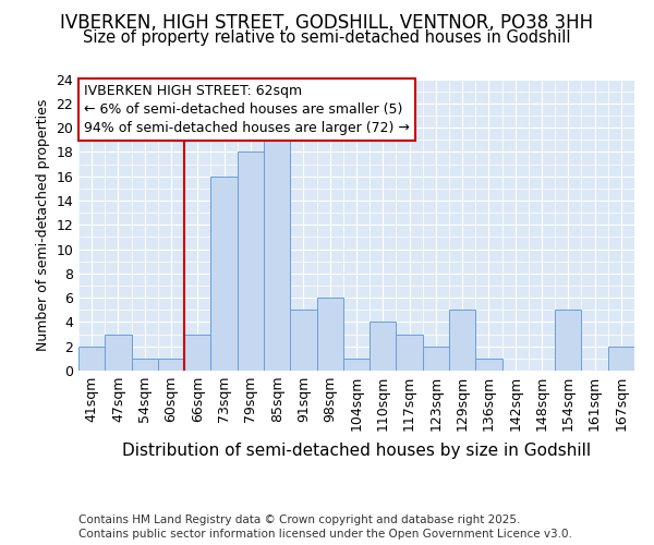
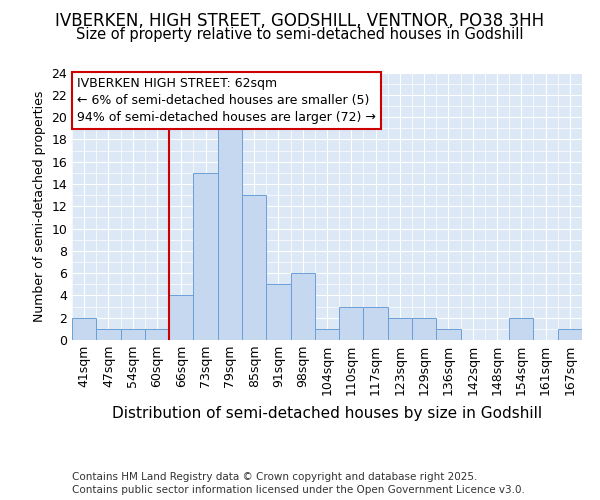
47sqm: 3 -> 1
66sqm: 3 -> 4
73sqm: 16 -> 15
79sqm: 18 -> 19
85sqm: 19 -> 13
110sqm: 4 -> 3
129sqm: 5 -> 2
154sqm: 5 -> 2
167sqm: 2 -> 1
